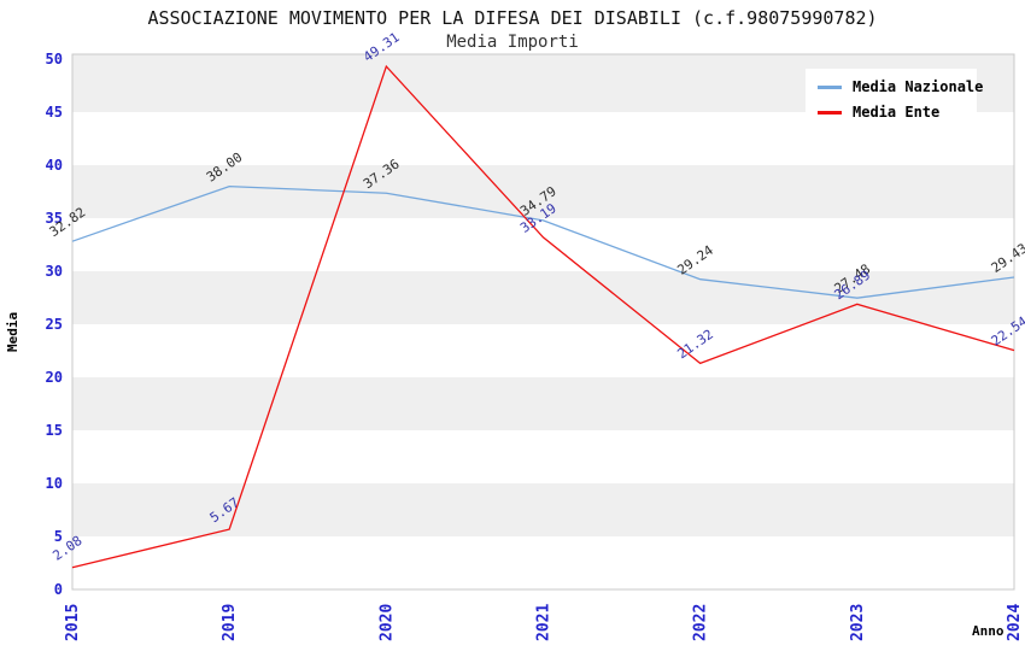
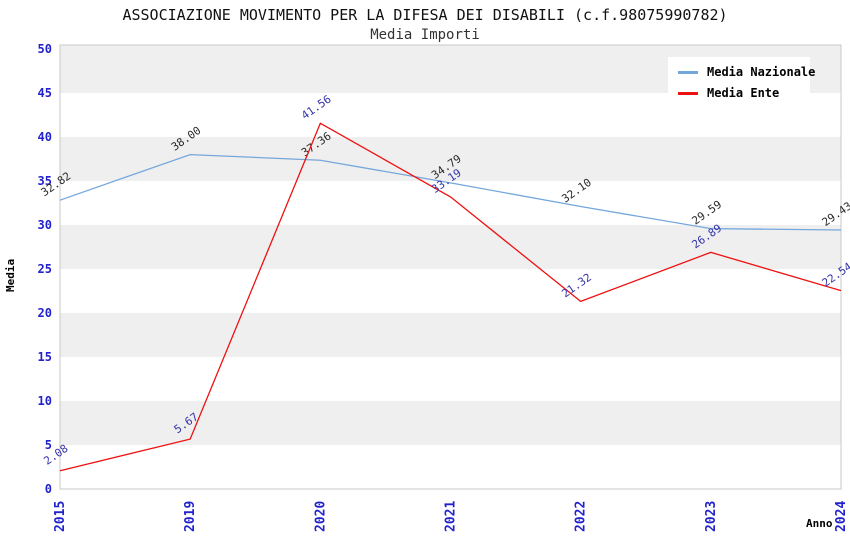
Media Ente/2020: 49.31 -> 41.56
Media Nazionale/2022: 29.24 -> 32.10
Media Nazionale/2023: 27.48 -> 29.59
